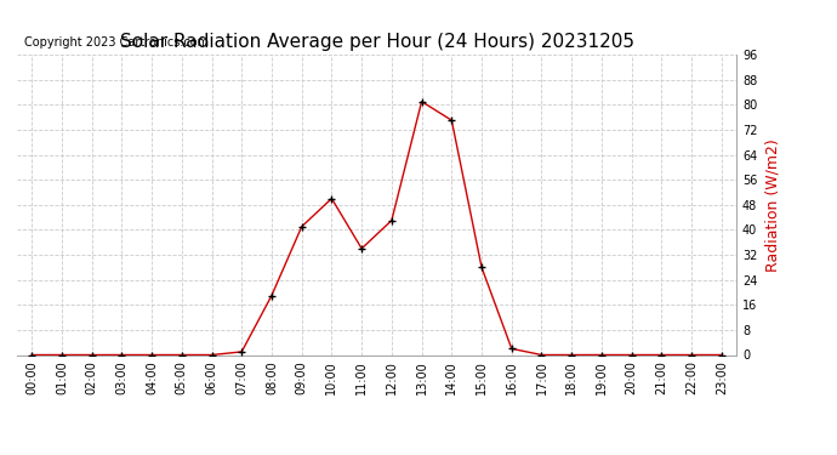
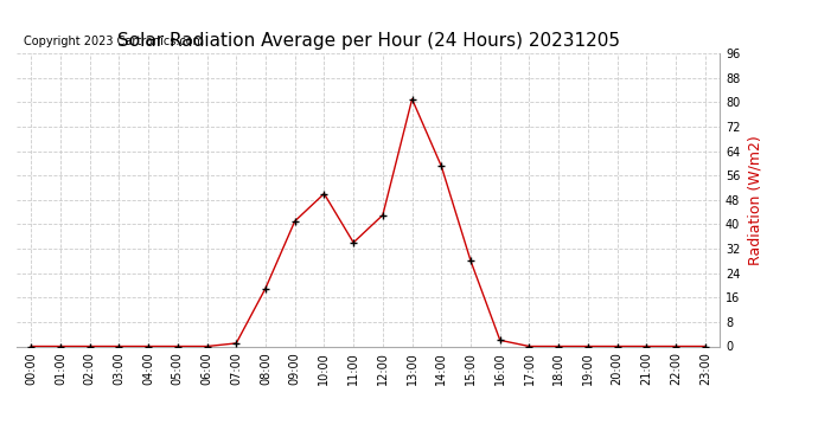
14:00: 75 -> 59
